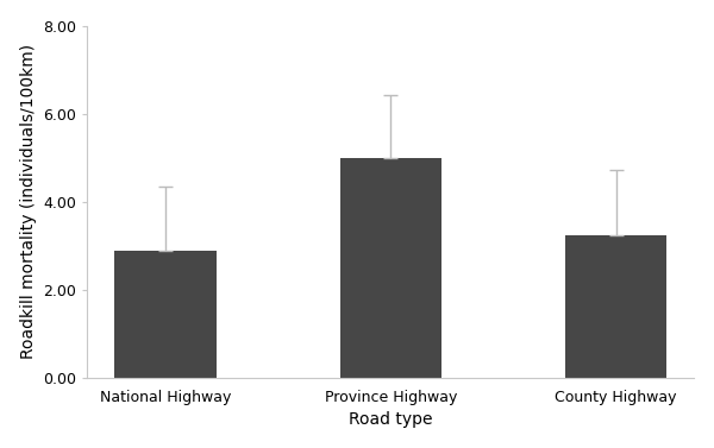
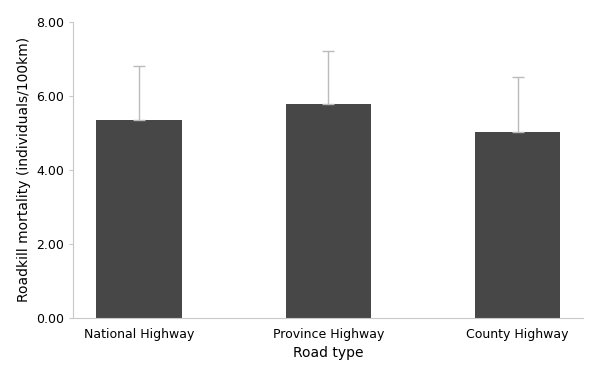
National Highway: 2.90 -> 5.35
Province Highway: 5.00 -> 5.78
County Highway: 3.25 -> 5.02
